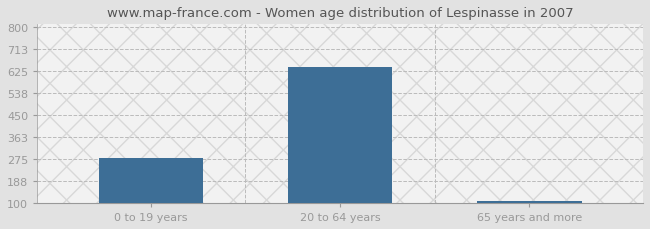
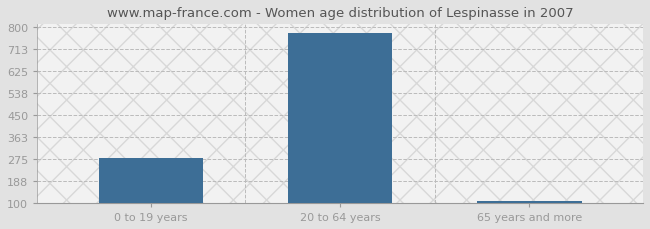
20 to 64 years: 640 -> 775
